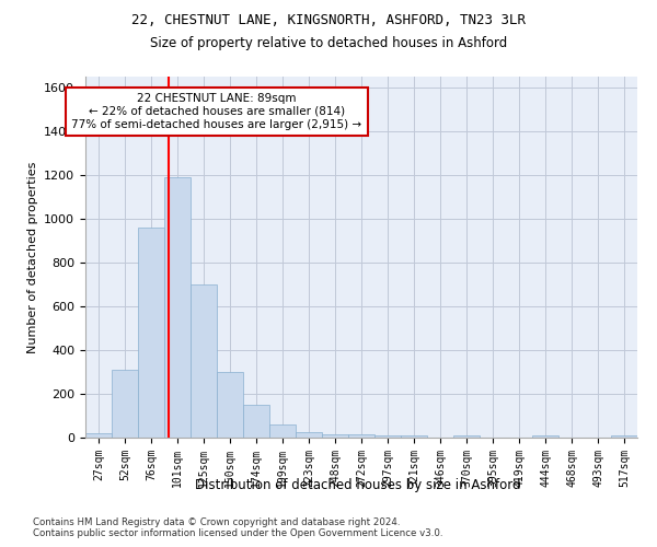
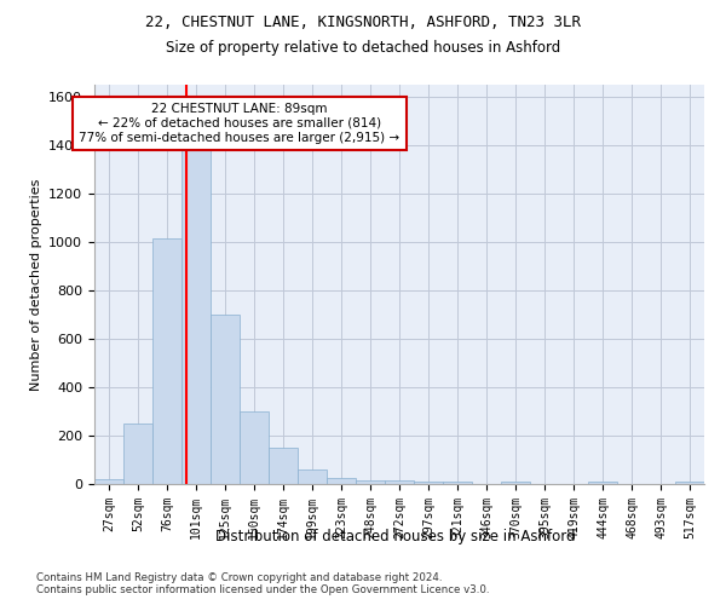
52sqm: 310 -> 250
76sqm: 960 -> 1015
101sqm: 1190 -> 1385
